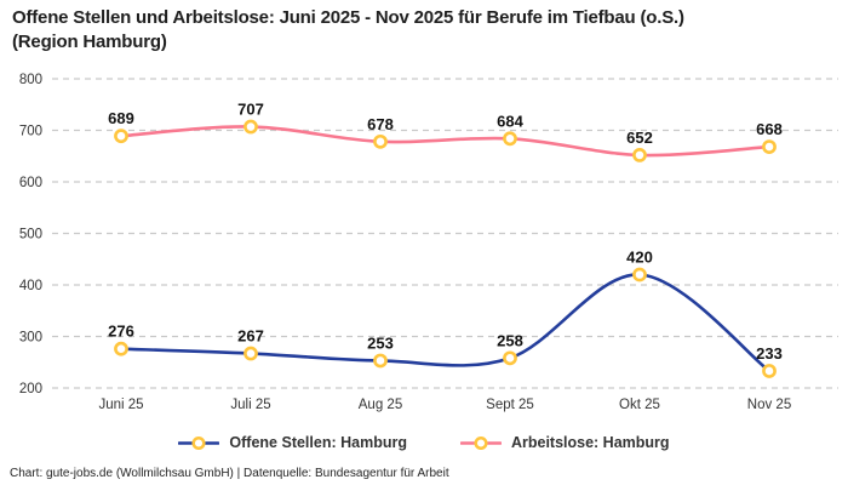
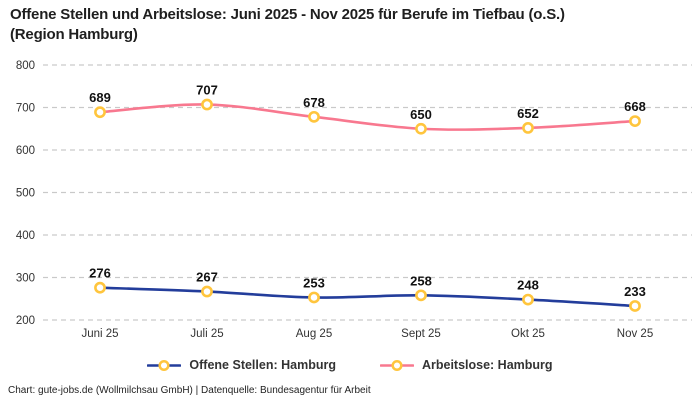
Arbeitslose: Hamburg/Sept 25: 684 -> 650
Offene Stellen: Hamburg/Okt 25: 420 -> 248
